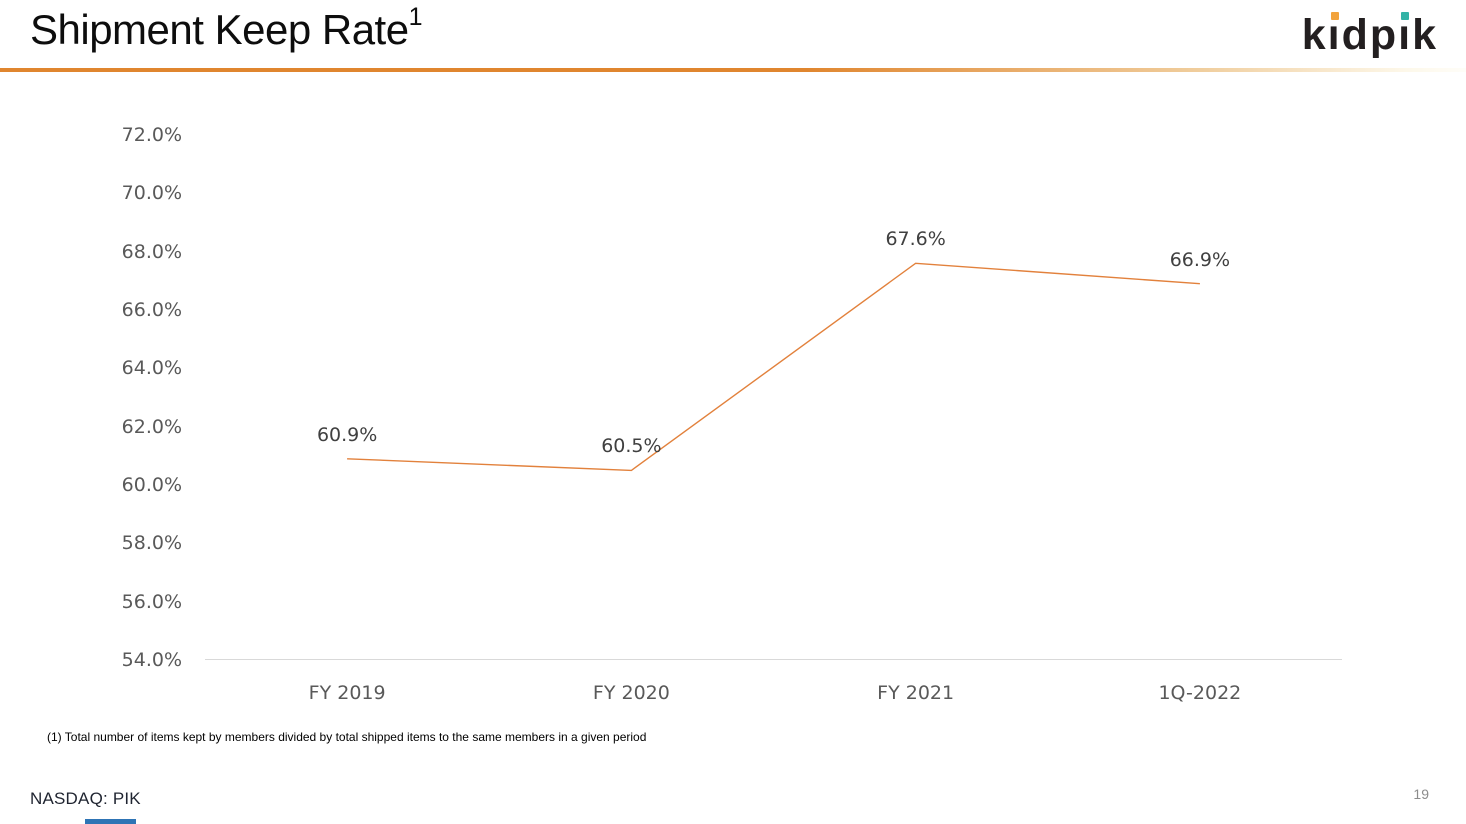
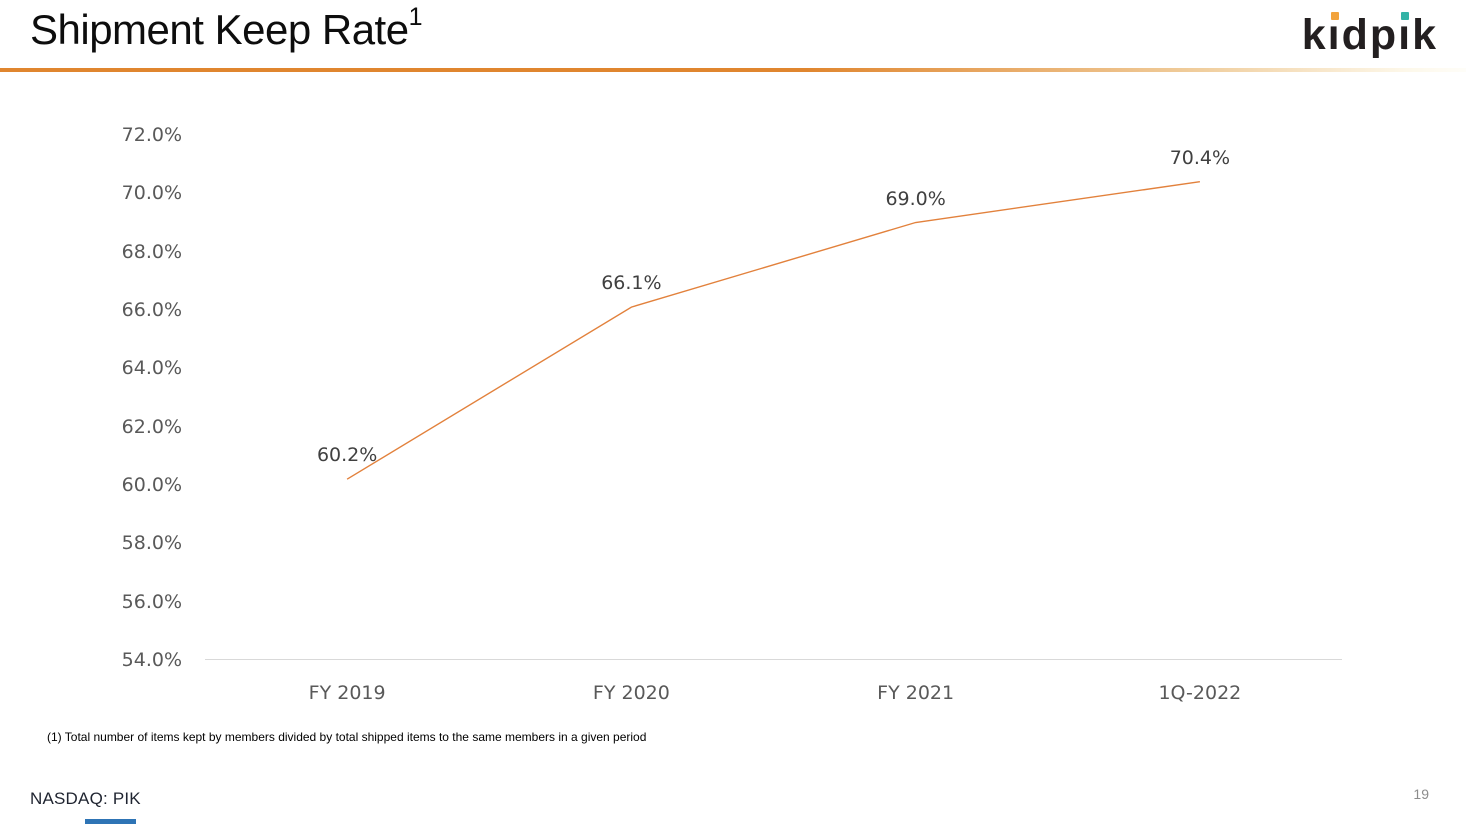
FY 2019: 60.9% -> 60.2%
FY 2020: 60.5% -> 66.1%
FY 2021: 67.6% -> 69.0%
1Q-2022: 66.9% -> 70.4%
